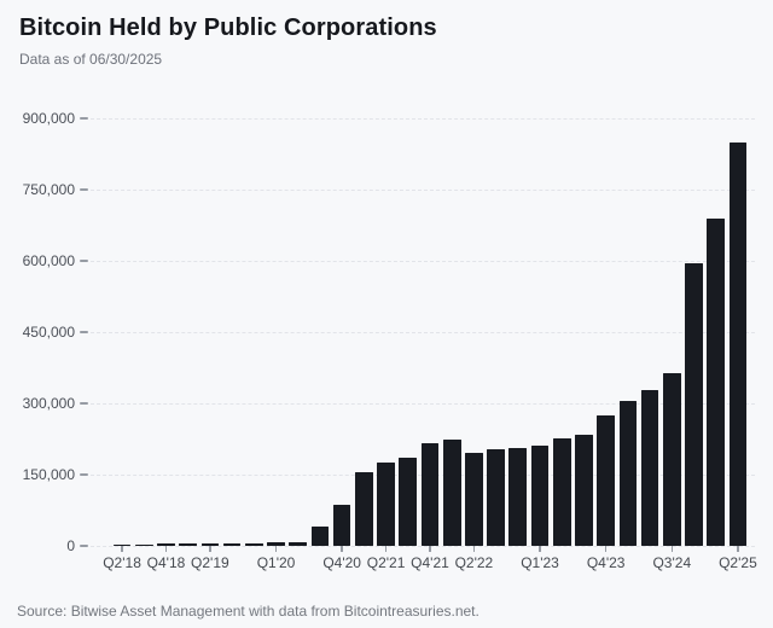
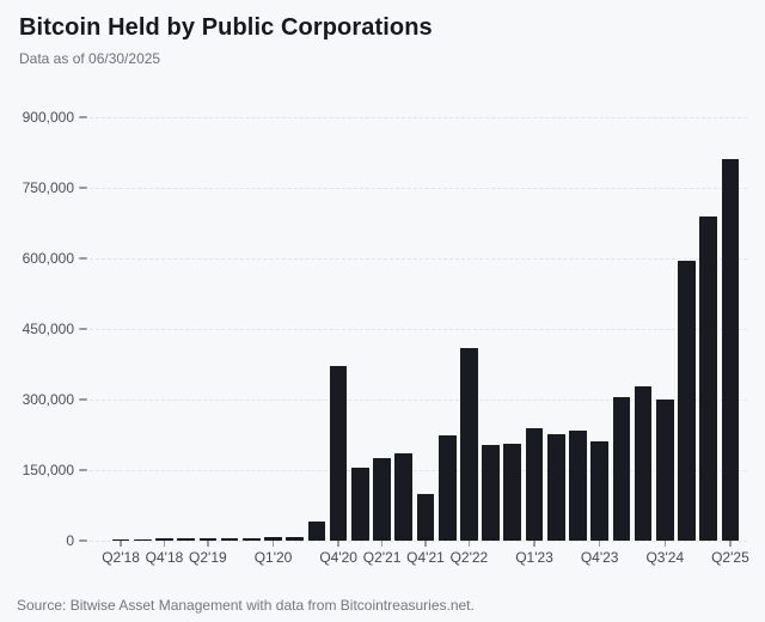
Q4'20: 90000 -> 370000
Q4'21: 220000 -> 100000
Q2'22: 200000 -> 410000
Q1'23: 210000 -> 240000
Q4'23: 270000 -> 210000
Q3'24: 360000 -> 300000
Q2'25: 850000 -> 810000
